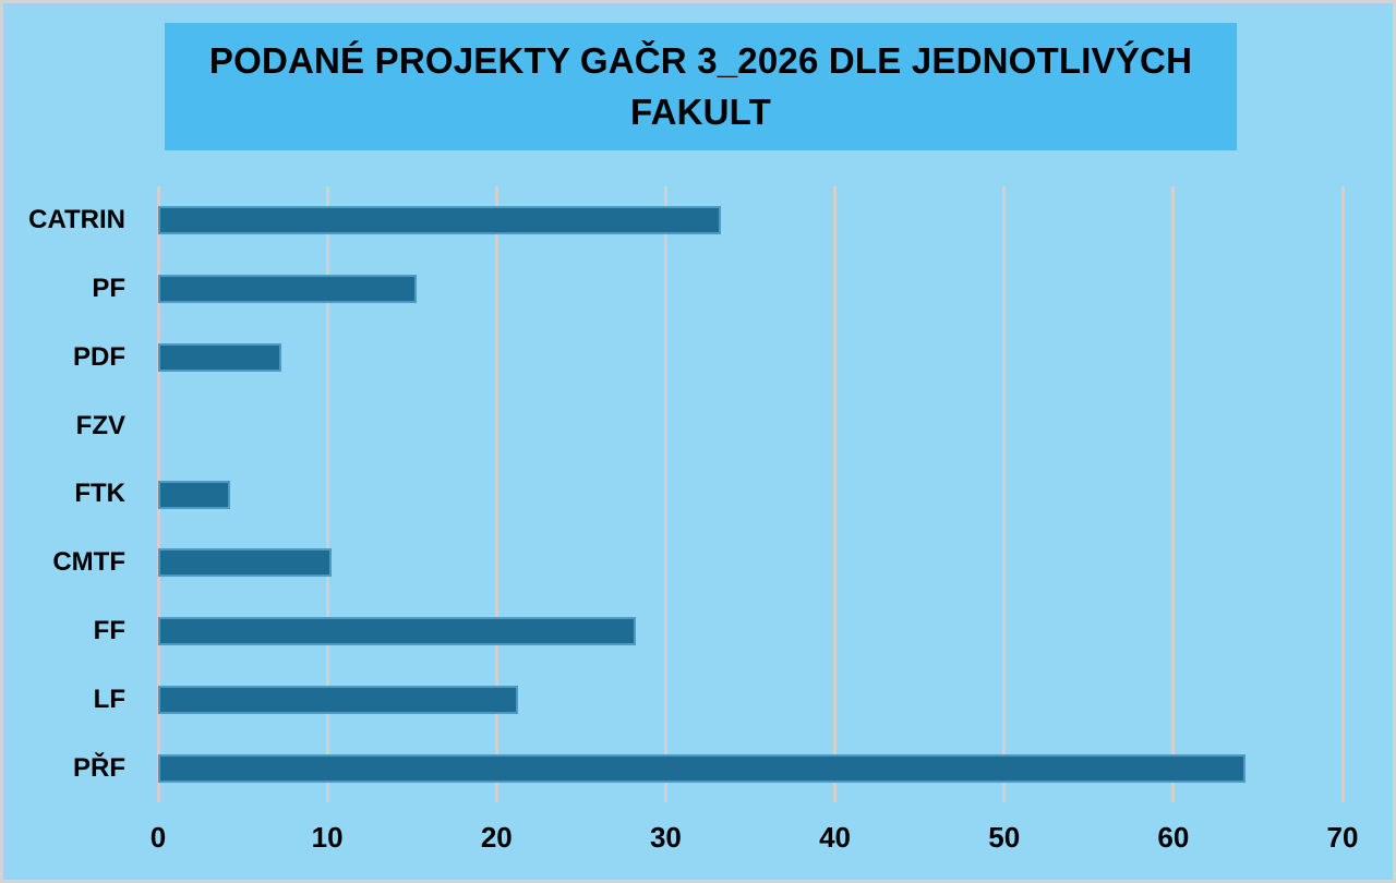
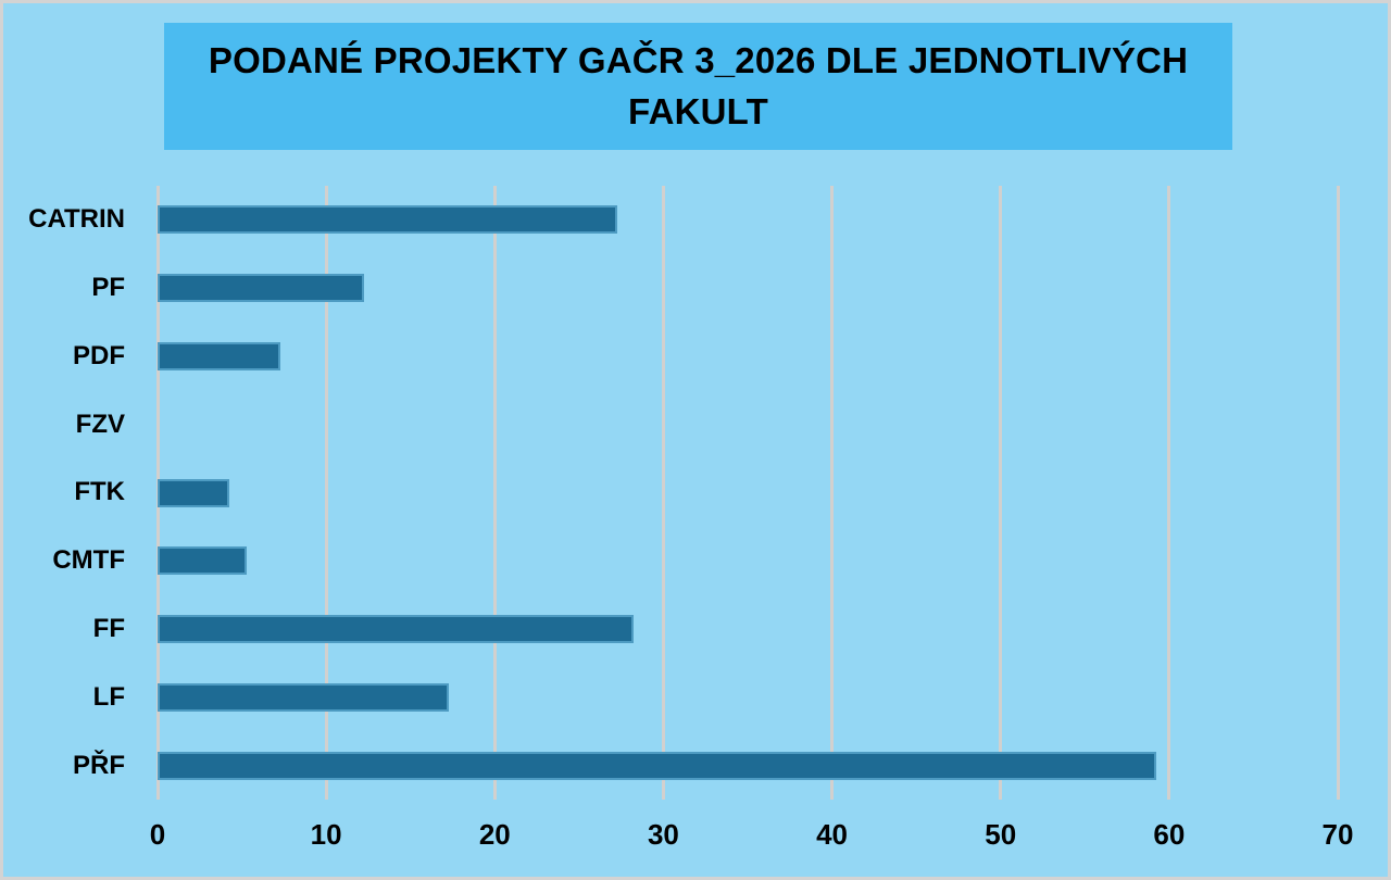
CATRIN: 33 -> 27
PF: 15 -> 12
CMTF: 10 -> 5
LF: 21 -> 17
PŘF: 64 -> 59
